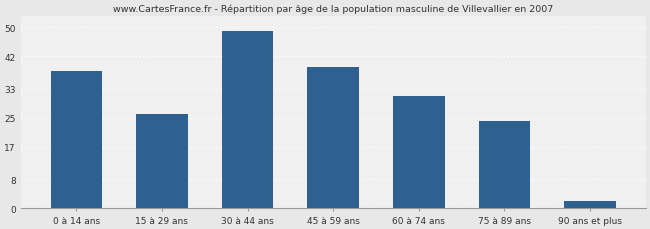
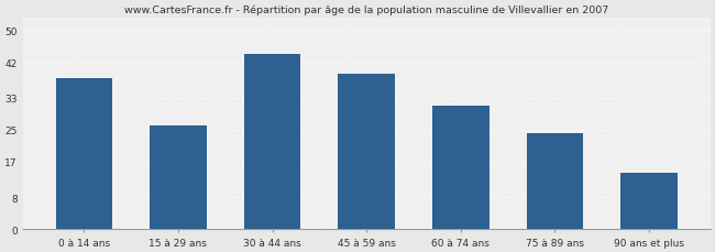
30 à 44 ans: 49 -> 44
90 ans et plus: 2 -> 14
